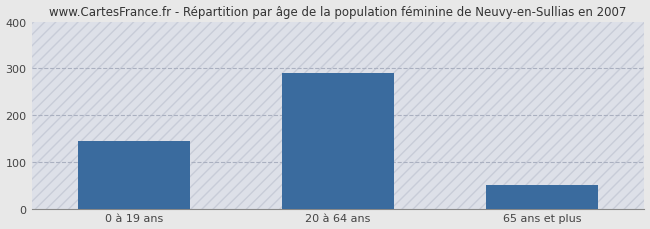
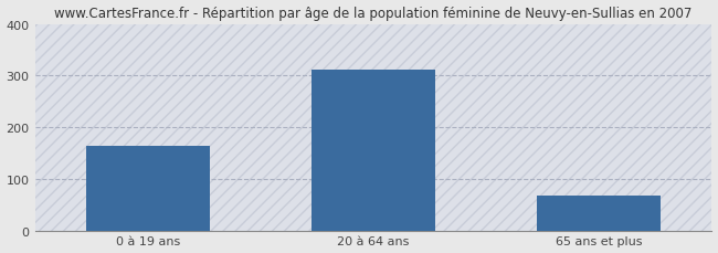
0 à 19 ans: 145 -> 163
20 à 64 ans: 290 -> 311
65 ans et plus: 50 -> 68
